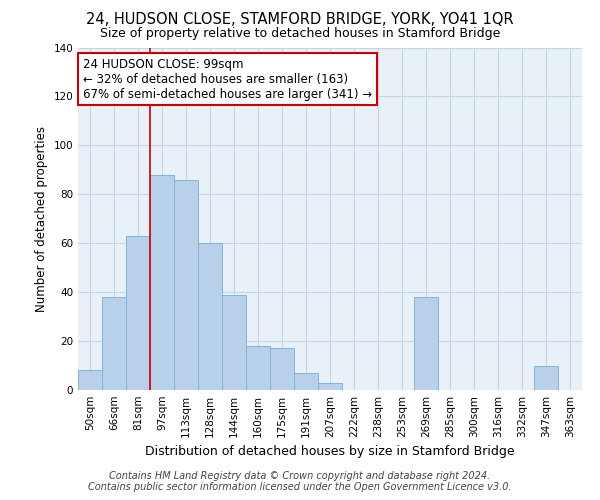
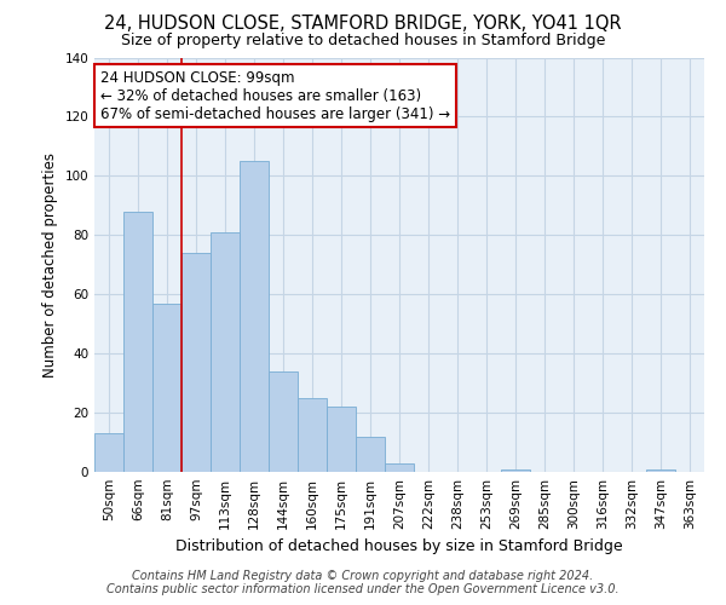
50sqm: 8 -> 13
66sqm: 38 -> 88
81sqm: 63 -> 57
97sqm: 88 -> 74
113sqm: 86 -> 81
128sqm: 60 -> 105
144sqm: 39 -> 34
160sqm: 18 -> 25
175sqm: 17 -> 22
191sqm: 7 -> 12
269sqm: 38 -> 1
347sqm: 10 -> 1
